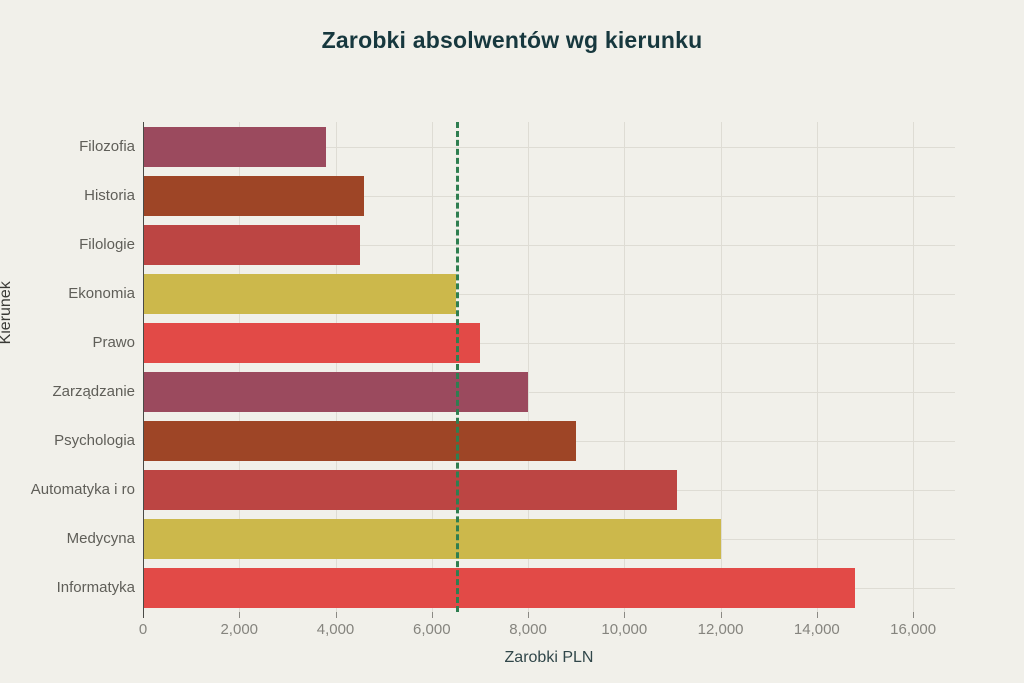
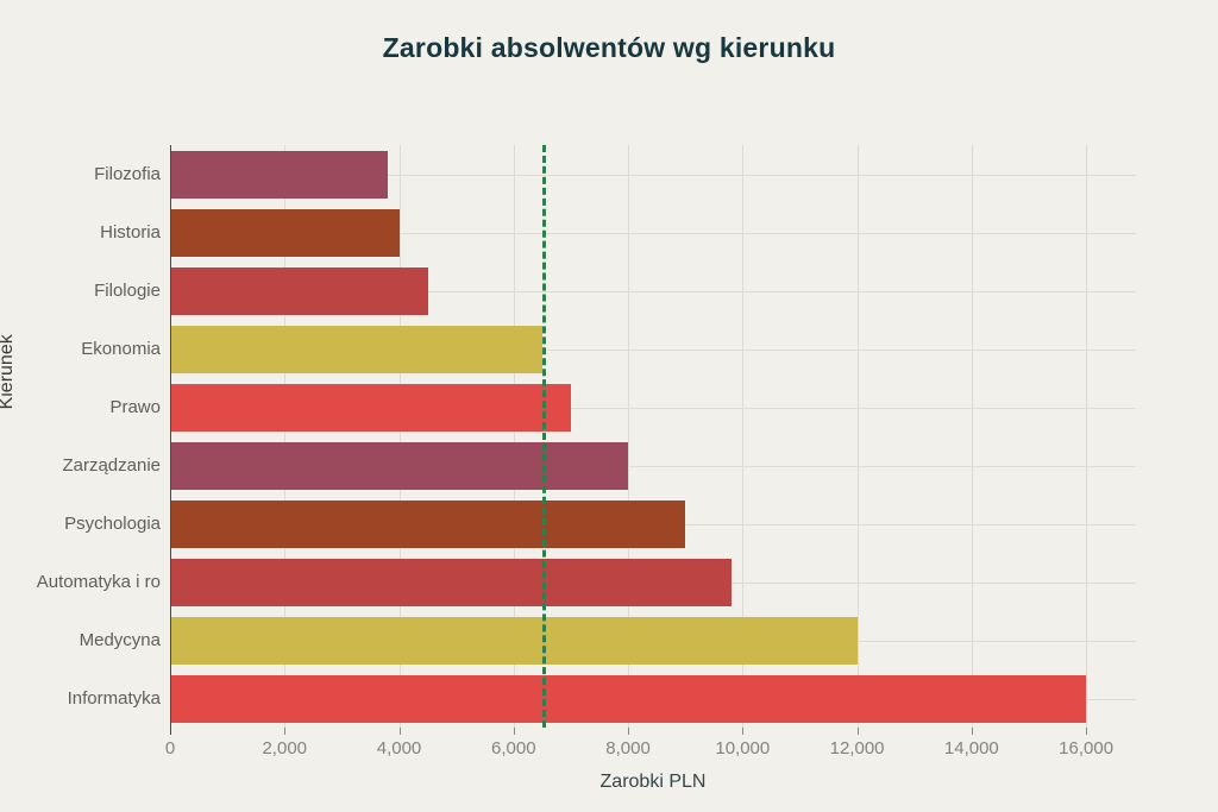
Historia: 4600 -> 4000
Automatyka i ro: 11100 -> 9800
Informatyka: 14800 -> 16000
